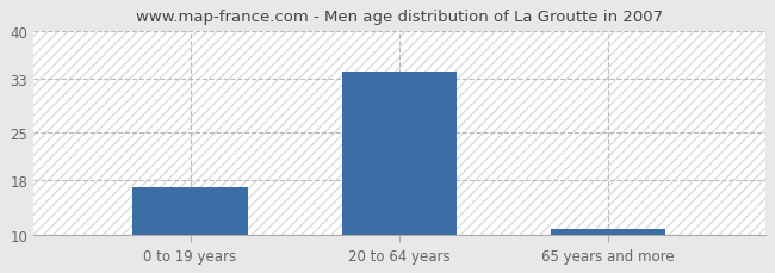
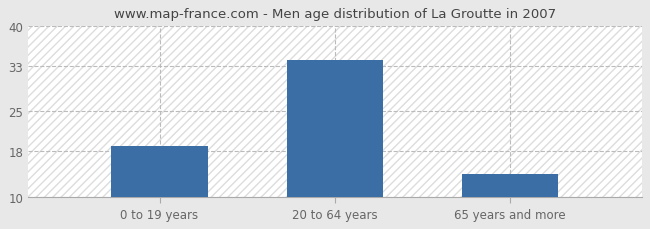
0 to 19 years: 17 -> 19
65 years and more: 11 -> 14
